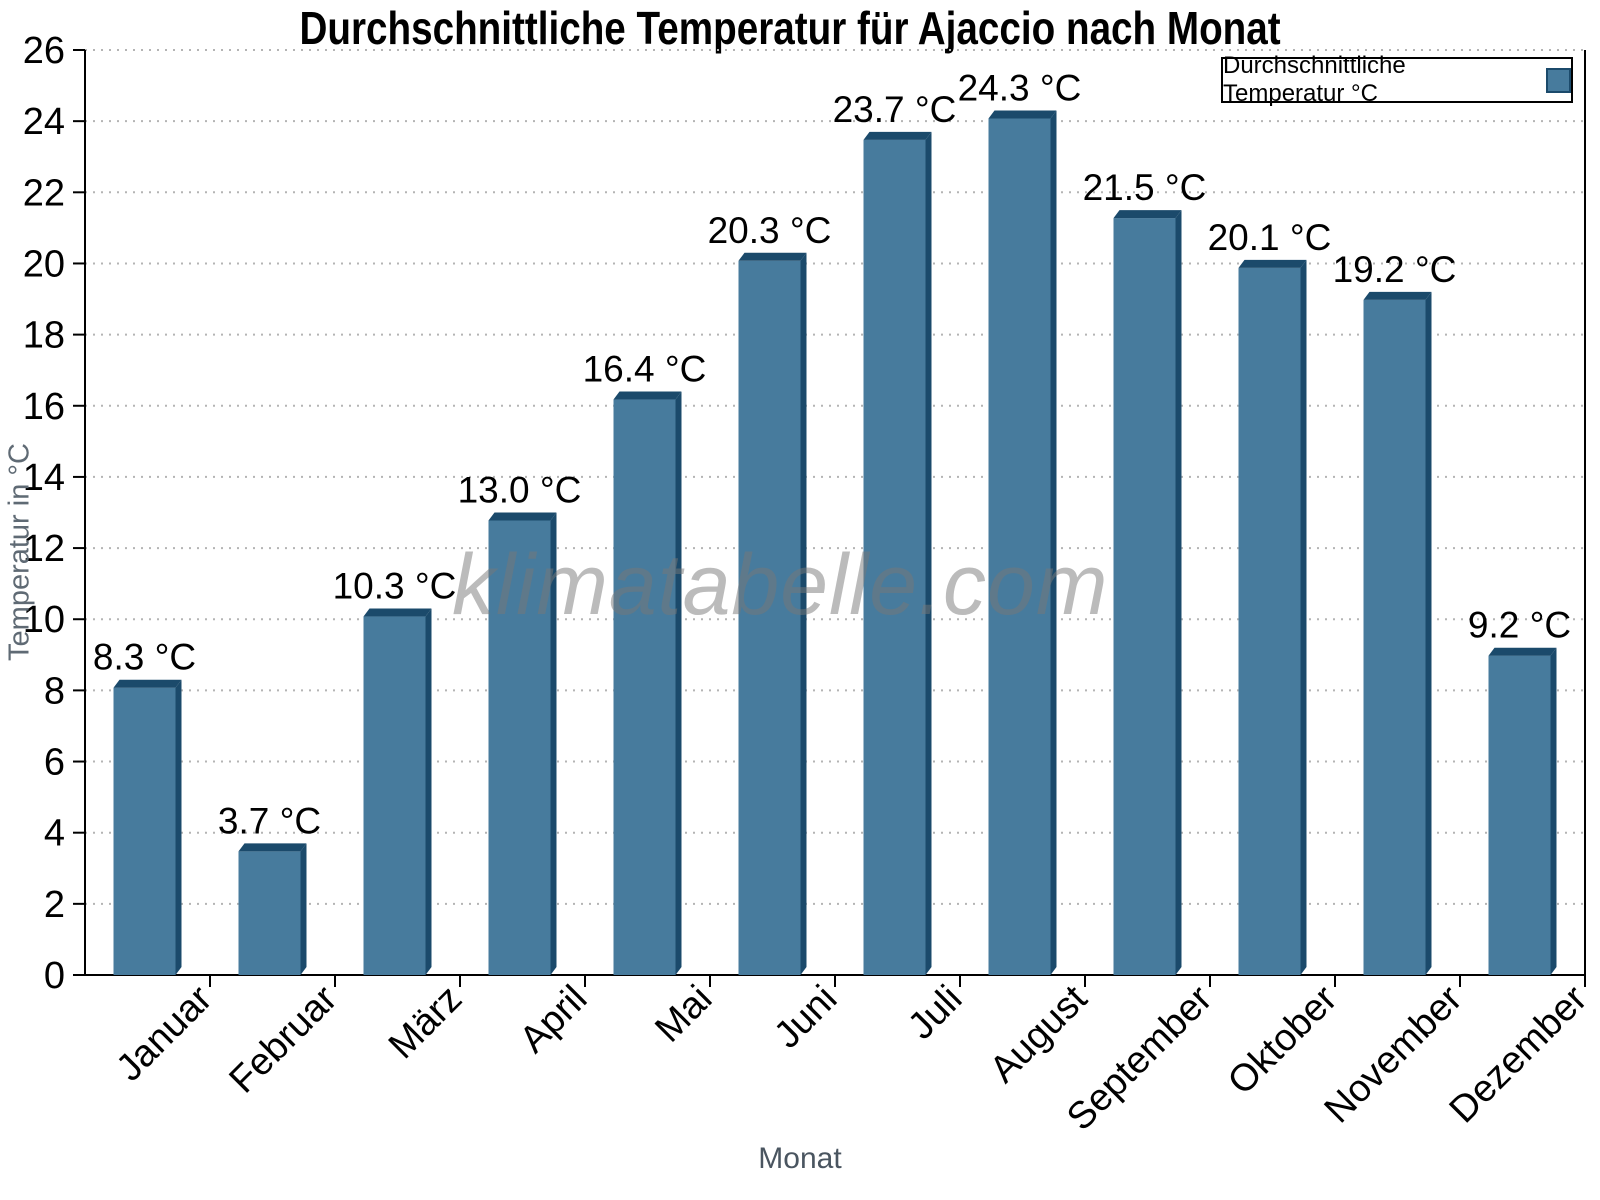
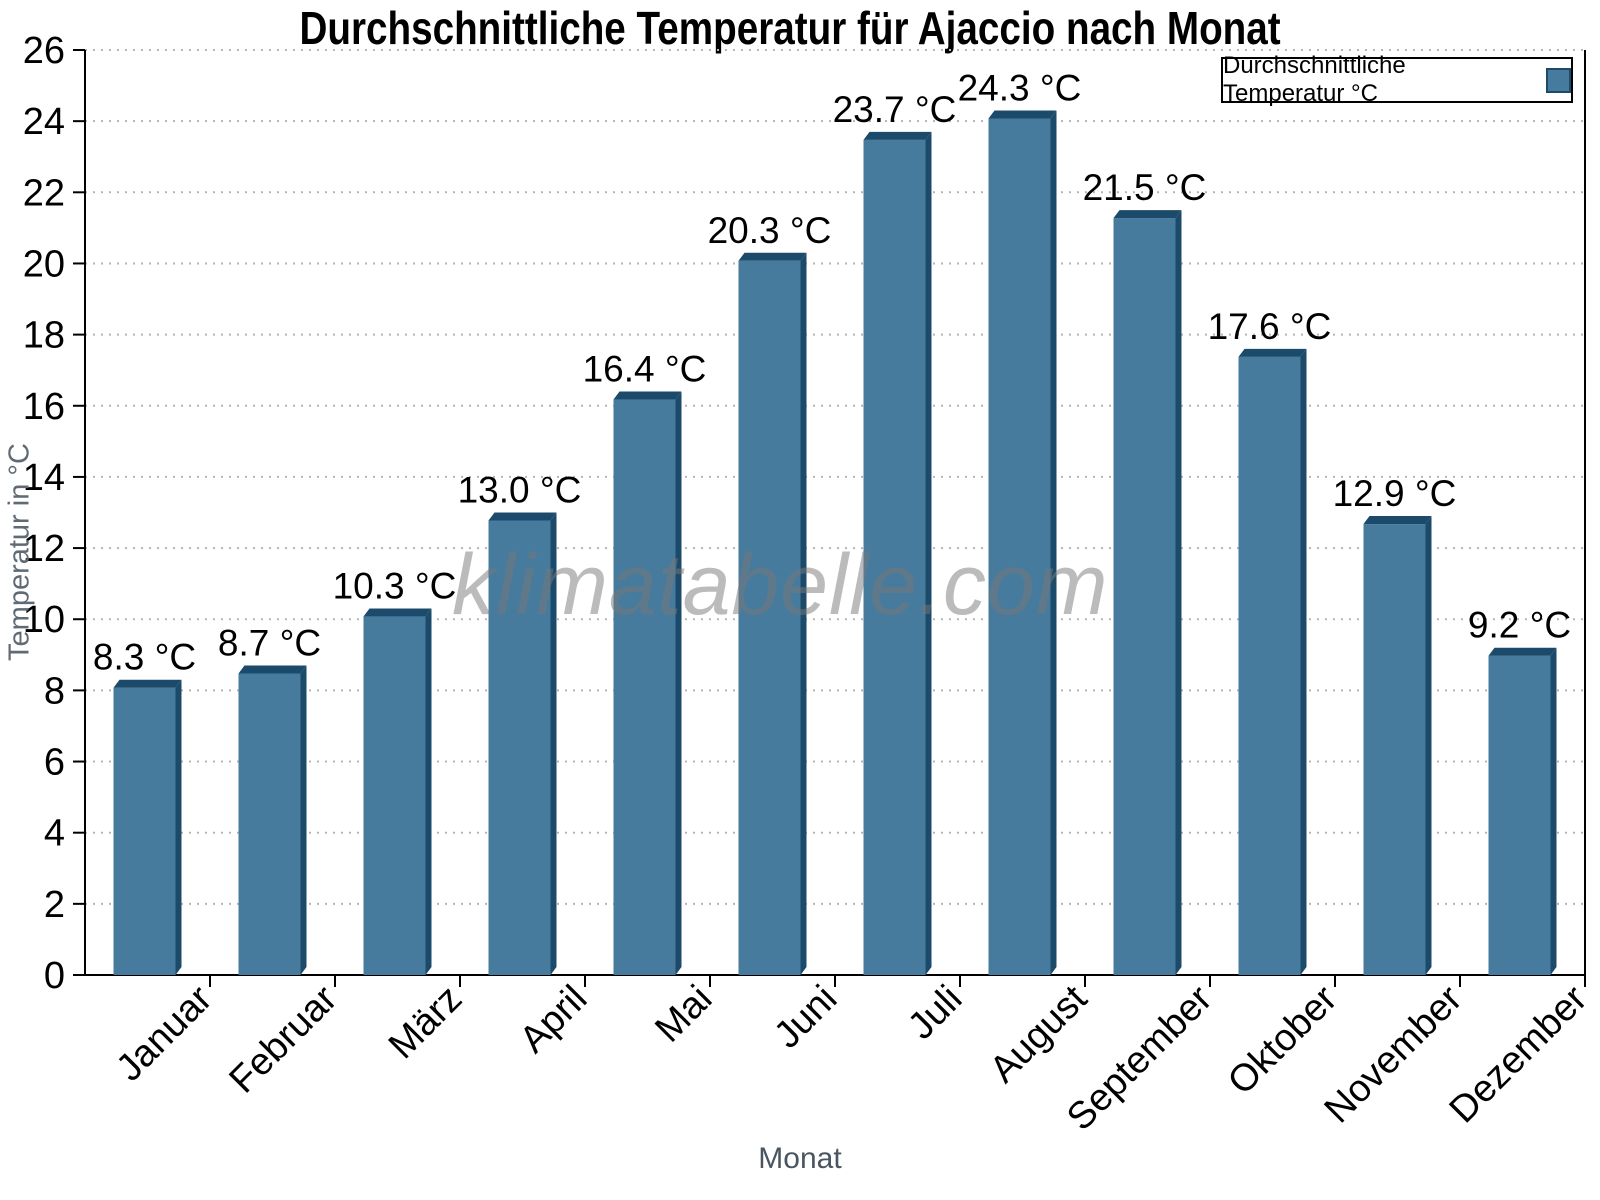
Februar: 3.7 -> 8.7
Oktober: 20.1 -> 17.6
November: 19.2 -> 12.9
